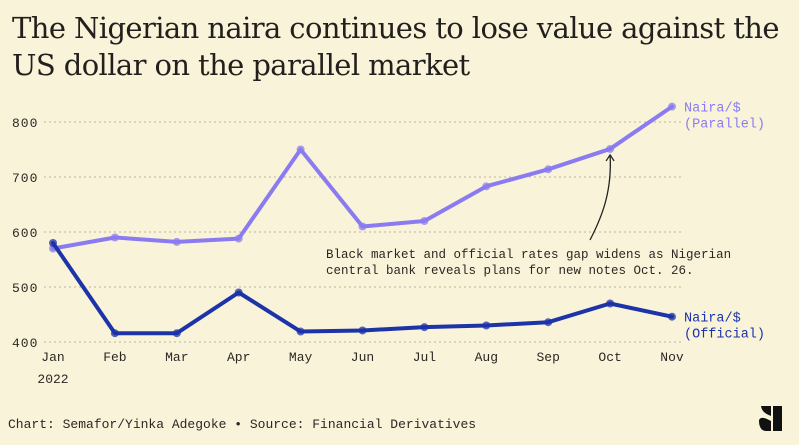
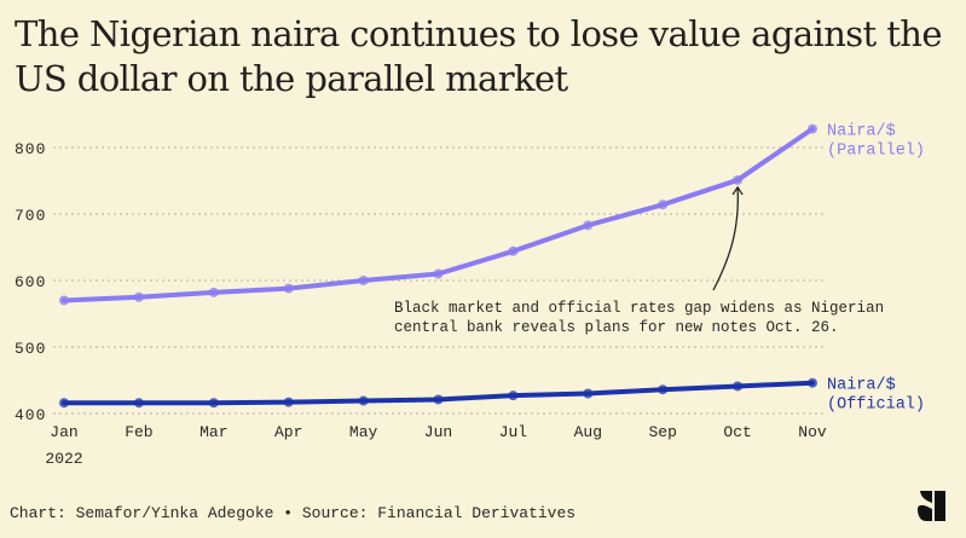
Naira/$ (Official)/Jan: 580 -> 420
Naira/$ (Parallel)/Feb: 590 -> 580
Naira/$ (Official)/Apr: 490 -> 420
Naira/$ (Parallel)/May: 750 -> 600
Naira/$ (Parallel)/Jul: 620 -> 640
Naira/$ (Official)/Oct: 470 -> 440
